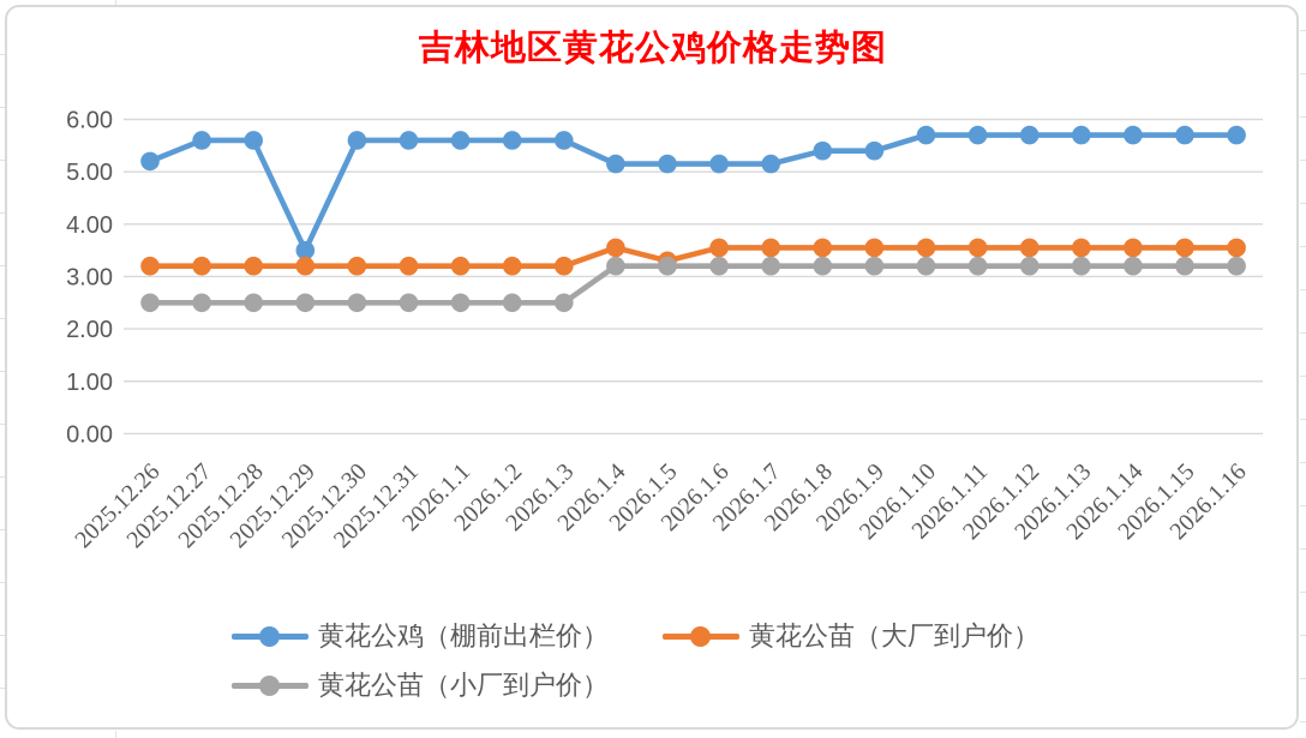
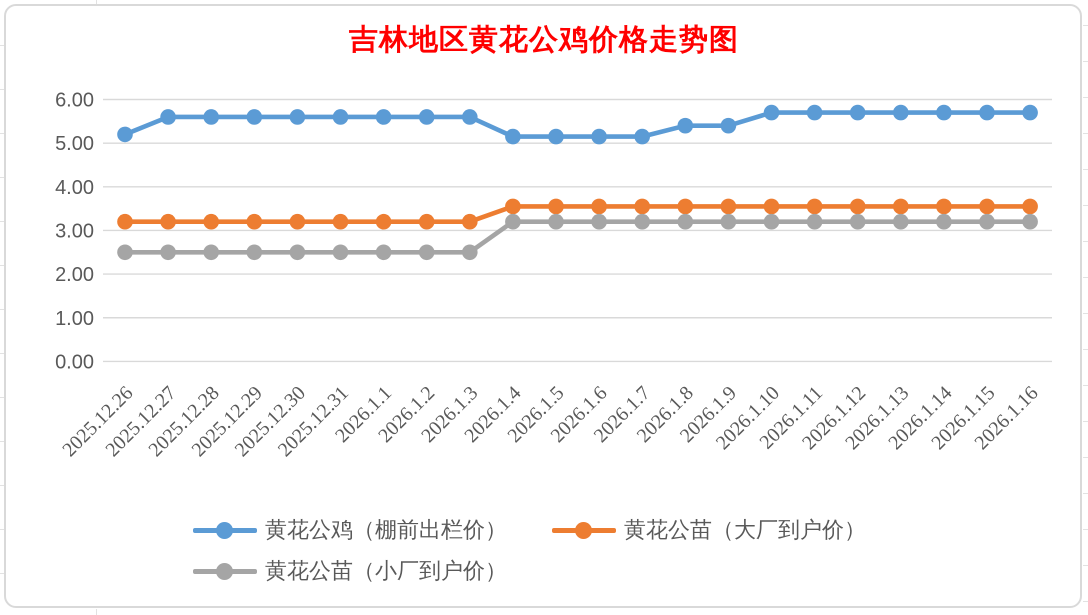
黄花公鸡（棚前出栏价）/2025.12.29: 3.5 -> 5.6
黄花公苗（大厂到户价）/2026.1.5: 3.3 -> 3.5
